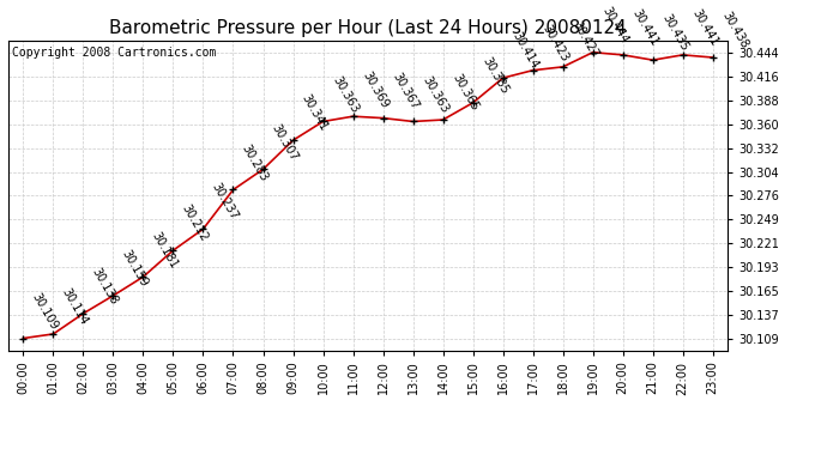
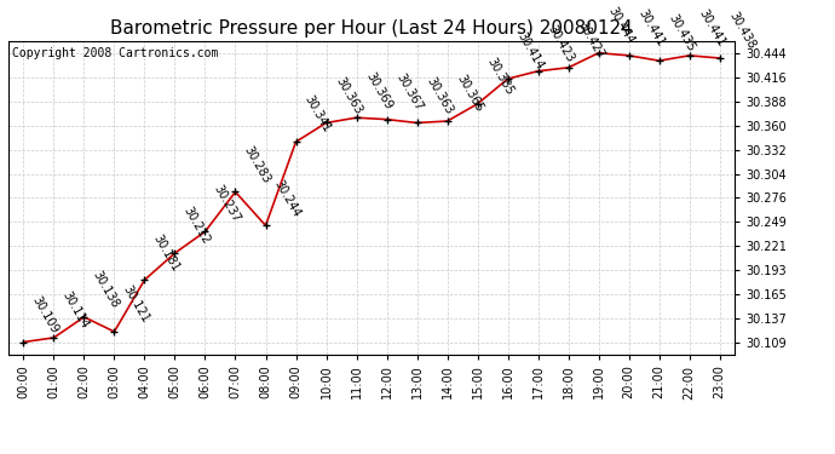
03:00: 30.159 -> 30.121
08:00: 30.307 -> 30.244
